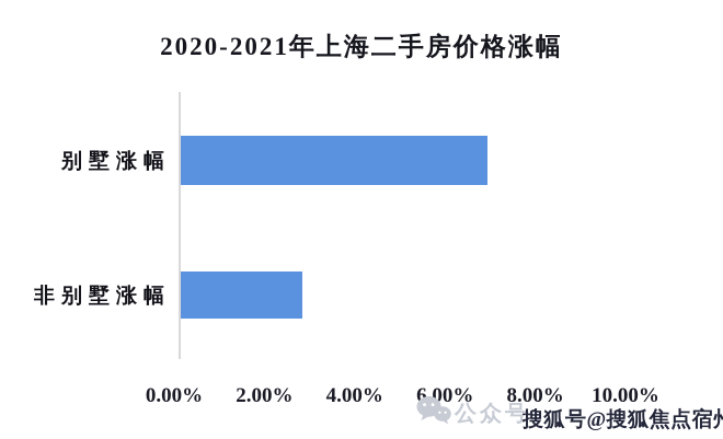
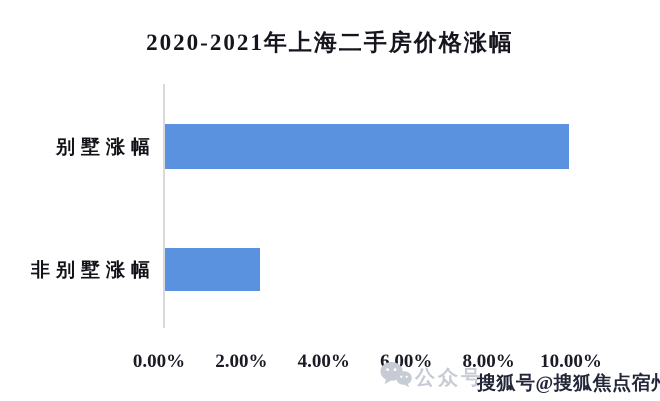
别墅涨幅: 6.8% -> 9.8%
非别墅涨幅: 2.7% -> 2.3%
